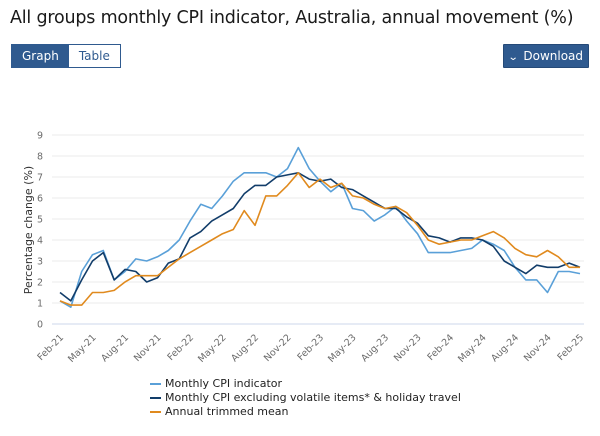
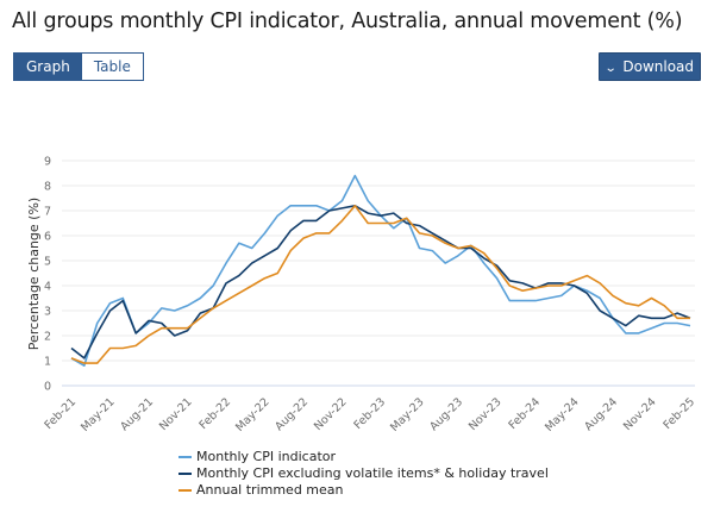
Annual trimmed mean/Aug-22: 4.7 -> 5.9
Annual trimmed mean/Feb-23: 6.9 -> 6.5
Monthly CPI indicator/Nov-24: 1.5 -> 2.3
